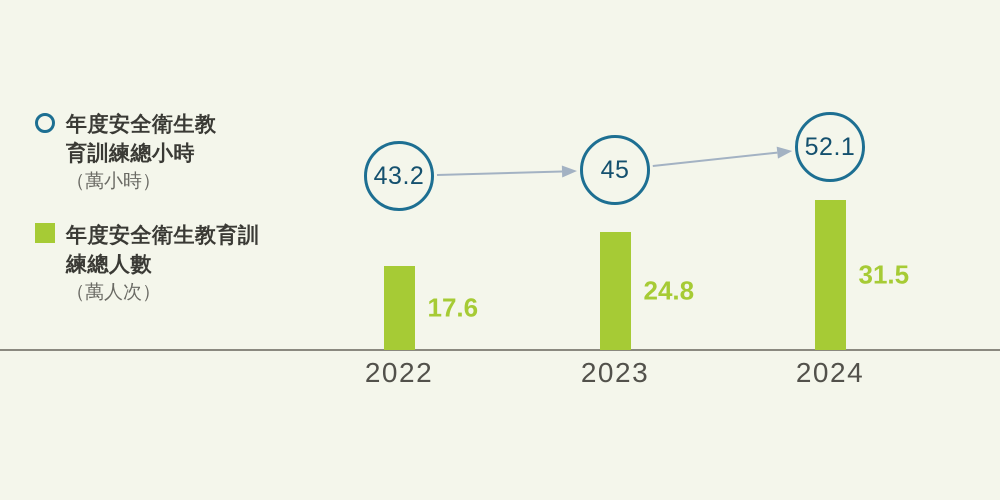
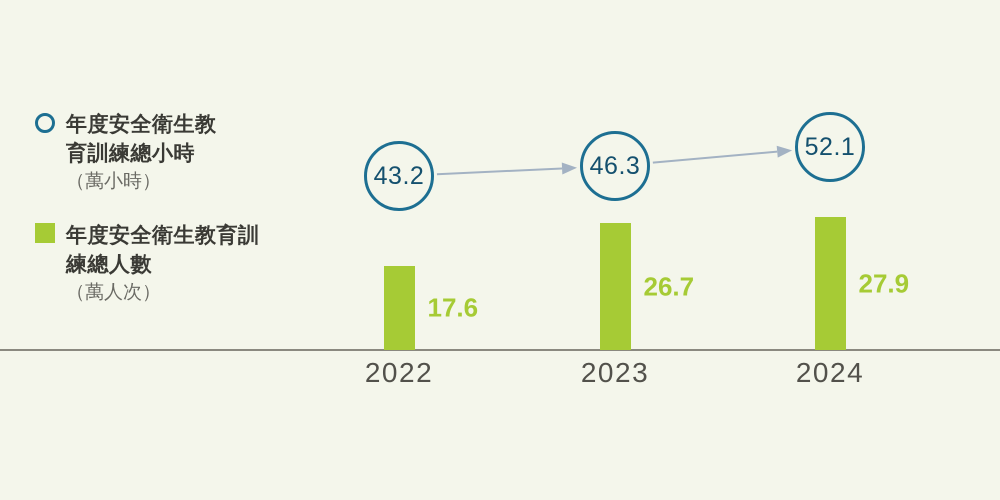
年度安全衛生教育訓練總小時（萬小時）/2023: 45 -> 46.3
年度安全衛生教育訓練總人數（萬人次）/2023: 24.8 -> 26.7
年度安全衛生教育訓練總人數（萬人次）/2024: 31.5 -> 27.9
